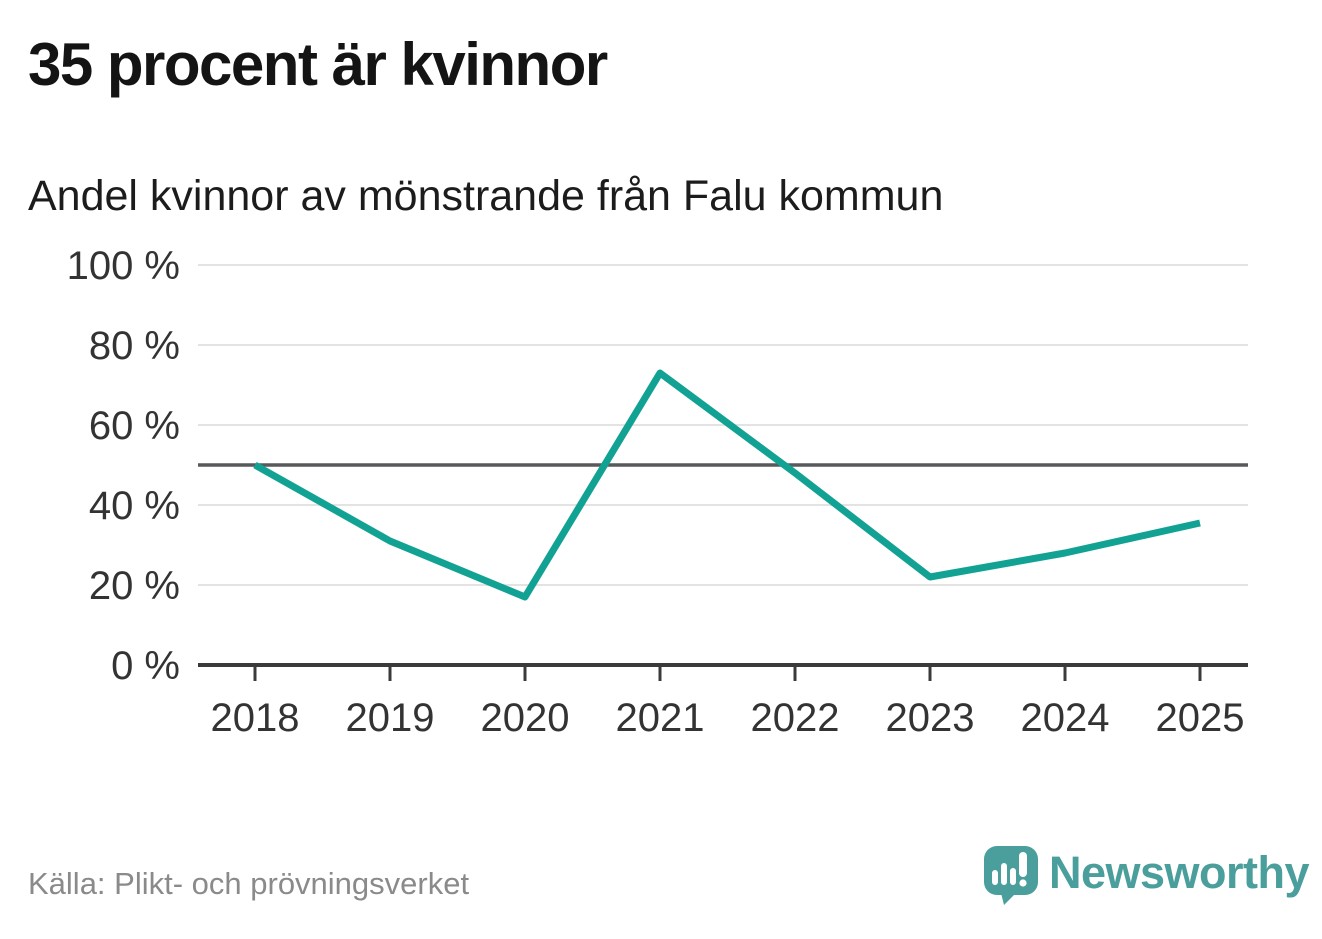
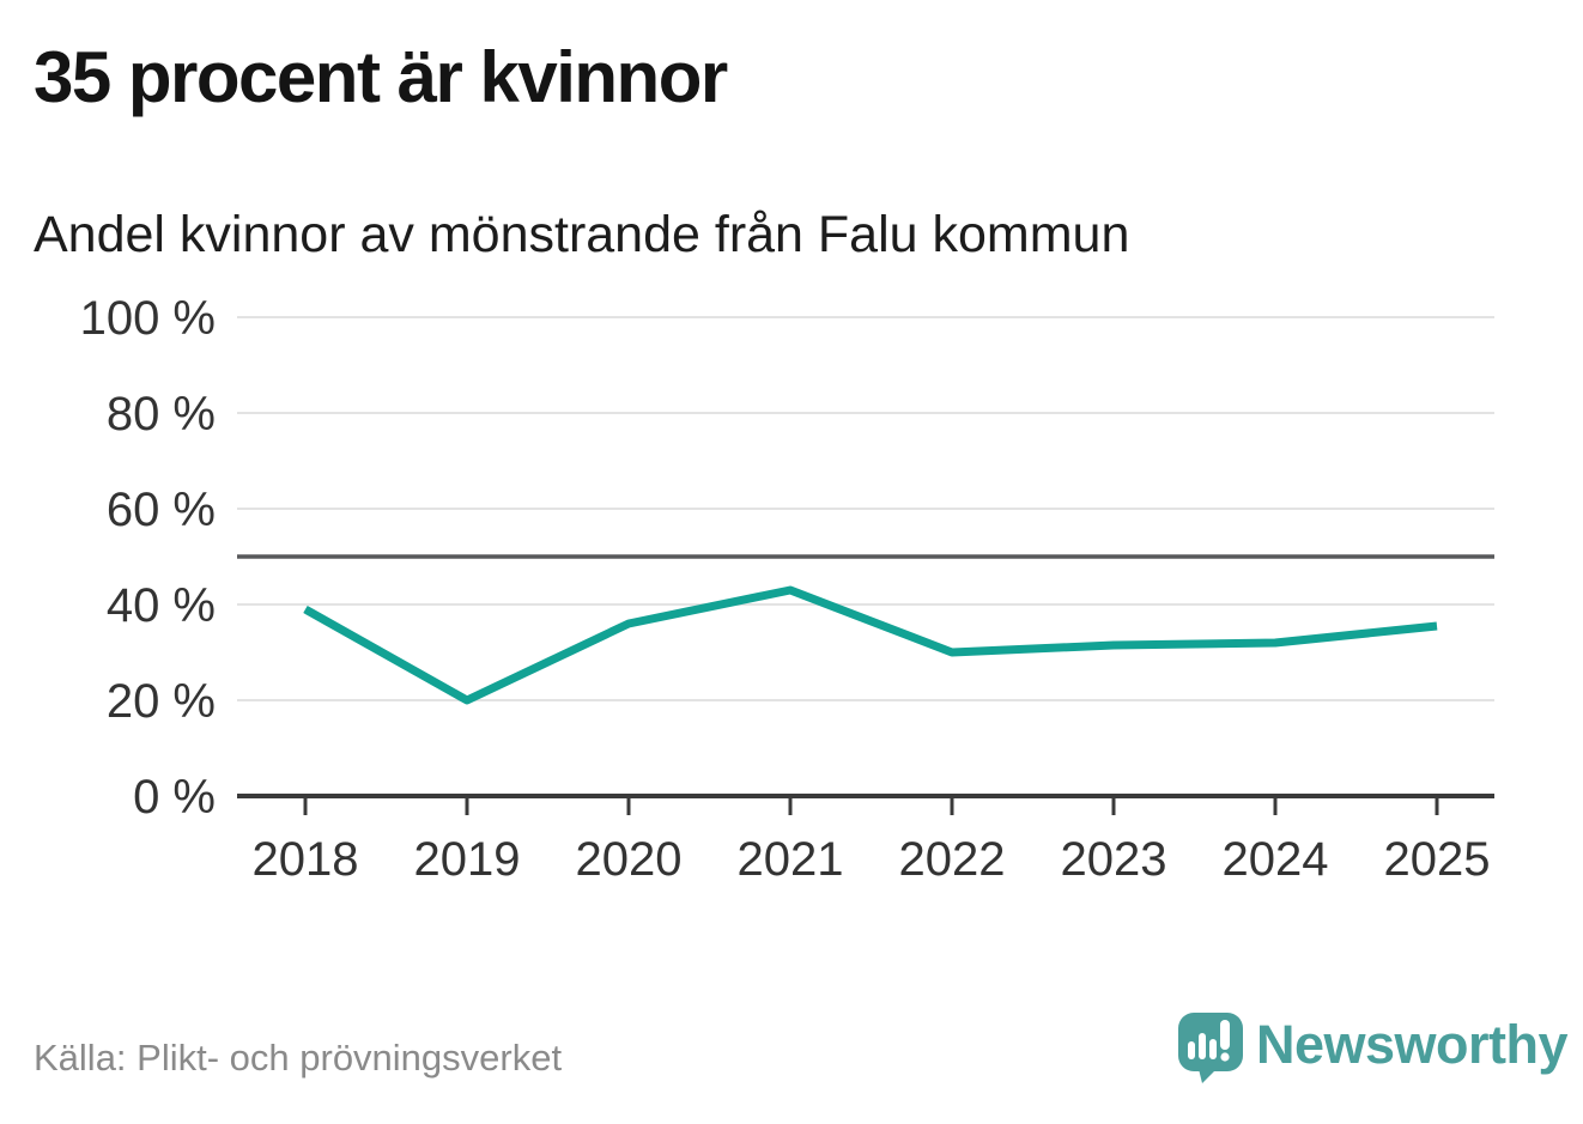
2018: 50% -> 39%
2019: 31% -> 20%
2020: 17% -> 36%
2021: 73% -> 43%
2022: 48% -> 30%
2023: 22% -> 32%
2024: 28% -> 32%
